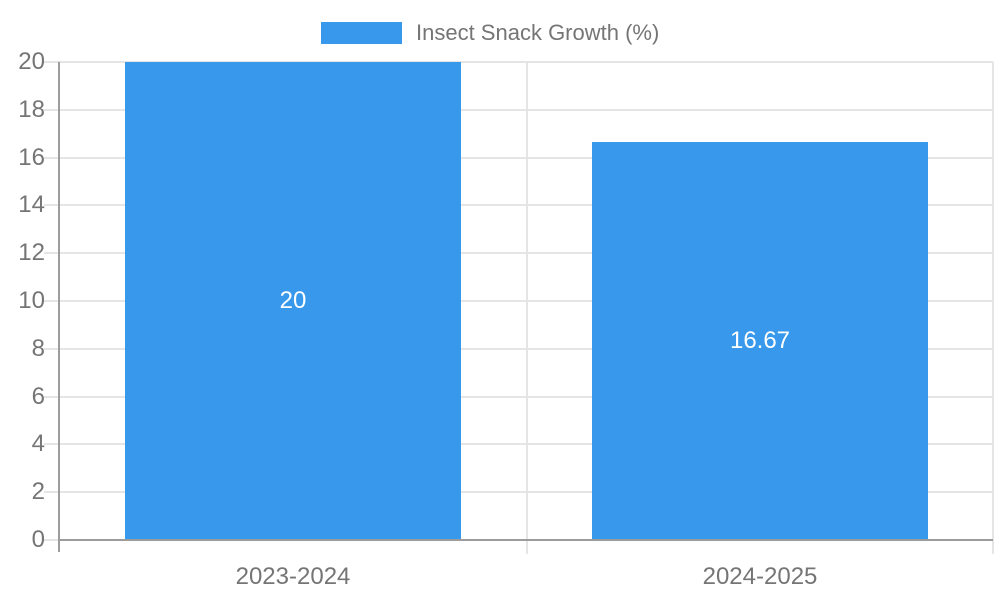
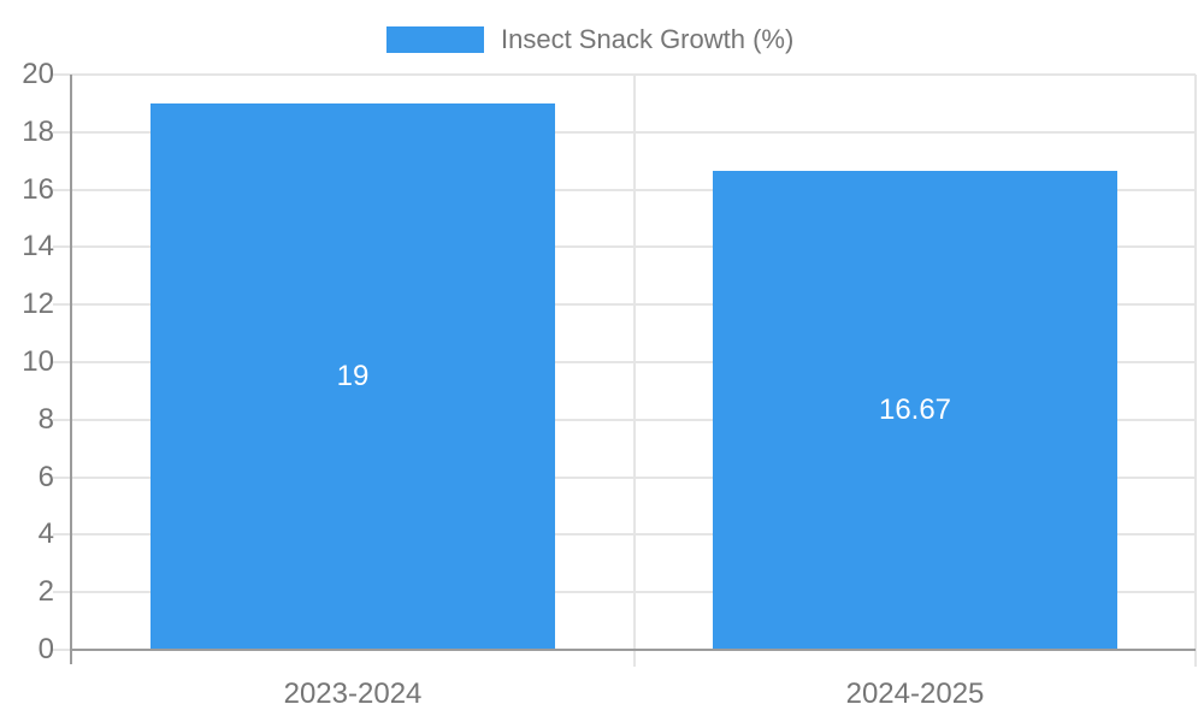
2023-2024: 20 -> 19
